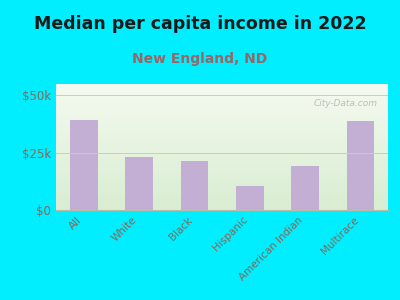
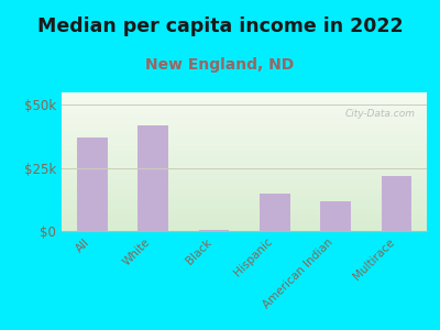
All: $39.5k -> $37.0k
White: $23.0k -> $42.0k
Black: $21.5k -> $0.5k
Hispanic: $10.5k -> $15.0k
American Indian: $19.0k -> $12.0k
Multirace: $39.0k -> $22.0k
